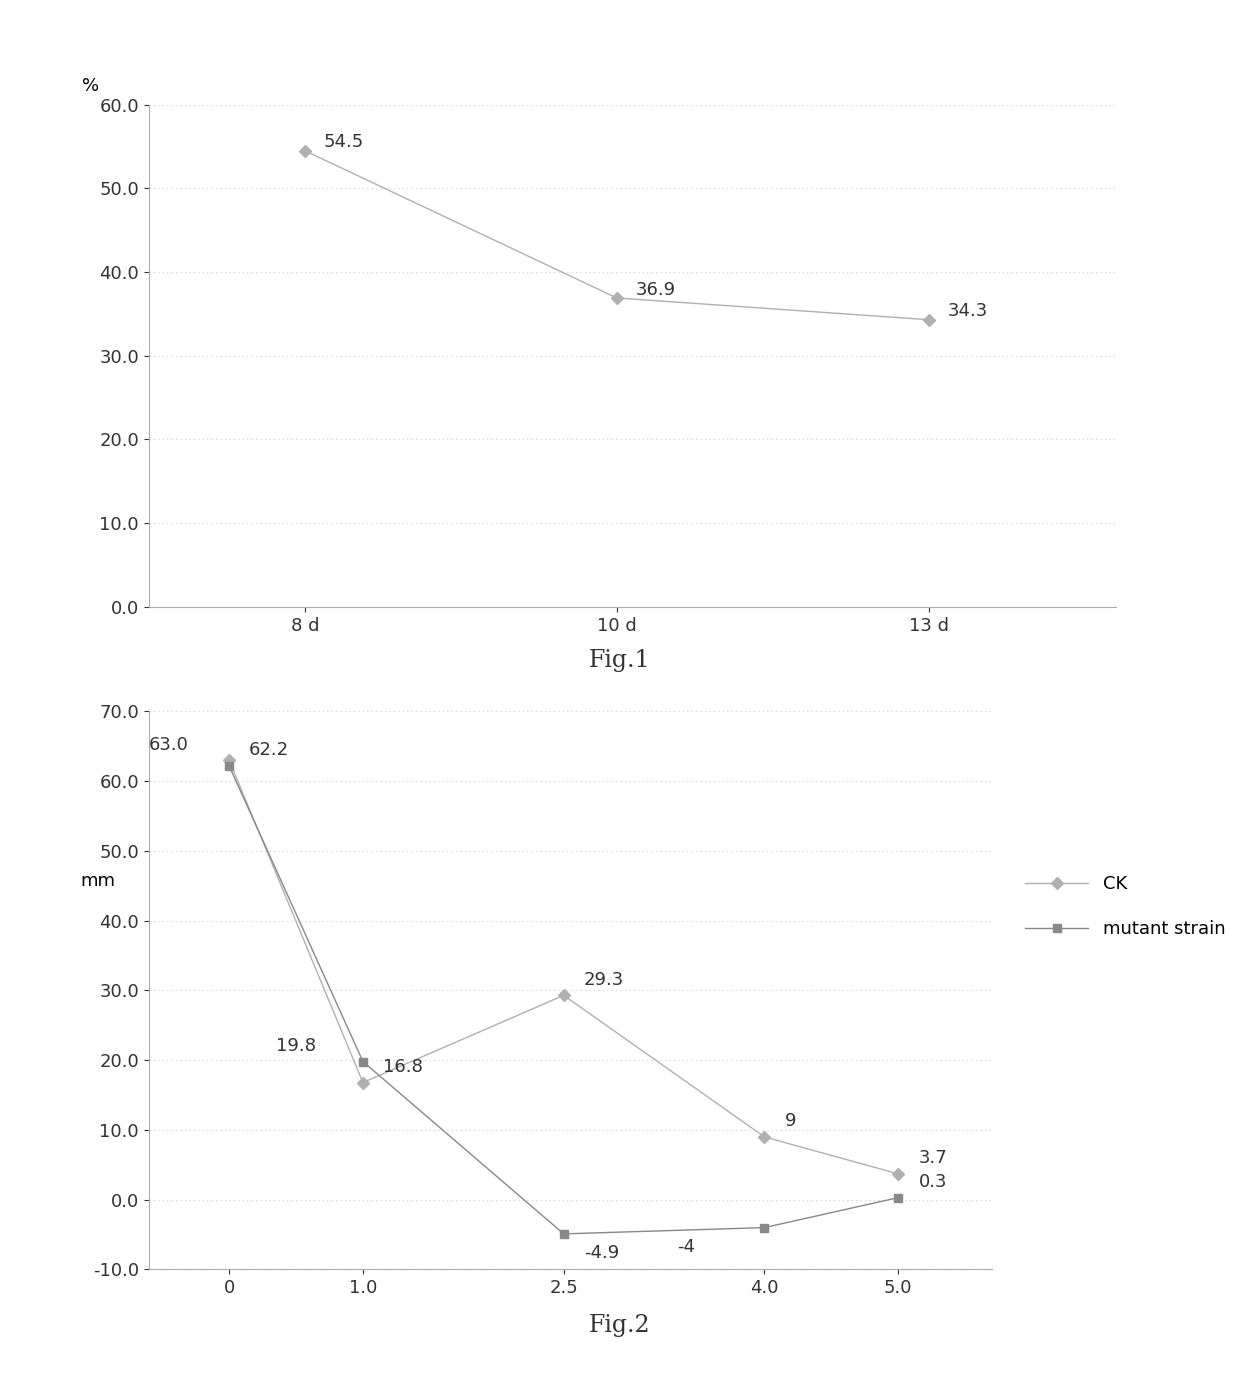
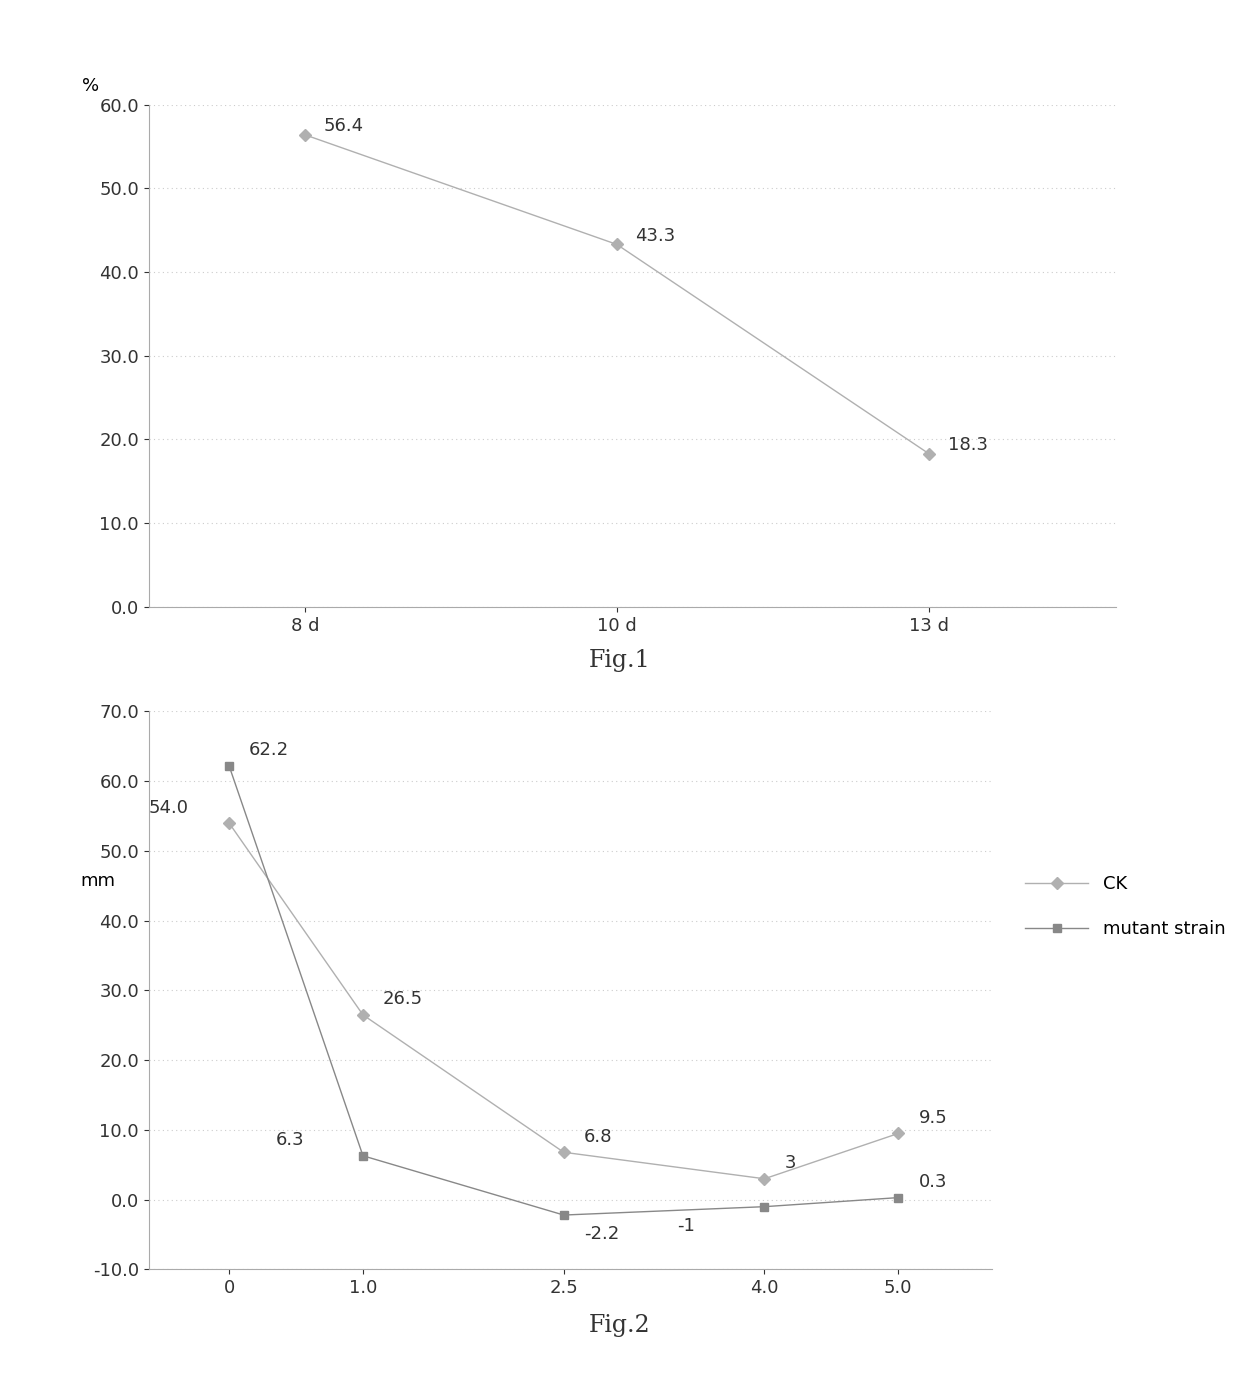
8 d: 54.5 -> 56.4
10 d: 36.9 -> 43.3
13 d: 34.3 -> 18.3
CK/0: 63.0 -> 54.0
CK/1.0: 16.8 -> 26.5
mutant strain/1.0: 19.8 -> 6.3
CK/2.5: 29.3 -> 6.8
mutant strain/2.5: -4.9 -> -2.2
CK/4.0: 9 -> 3
mutant strain/4.0: -4 -> -1
CK/5.0: 3.7 -> 9.5
